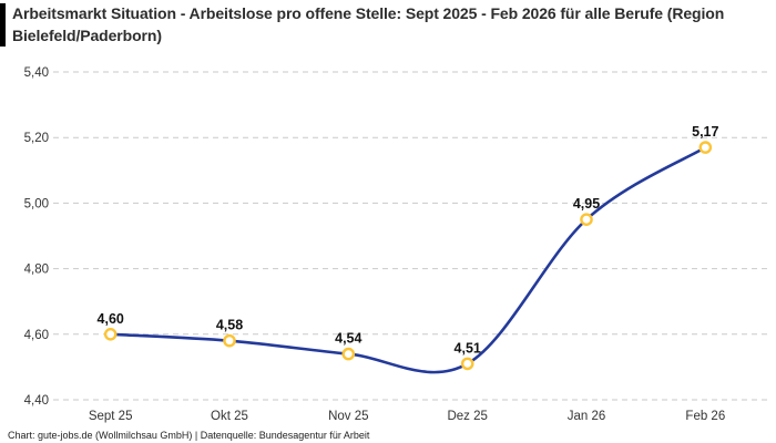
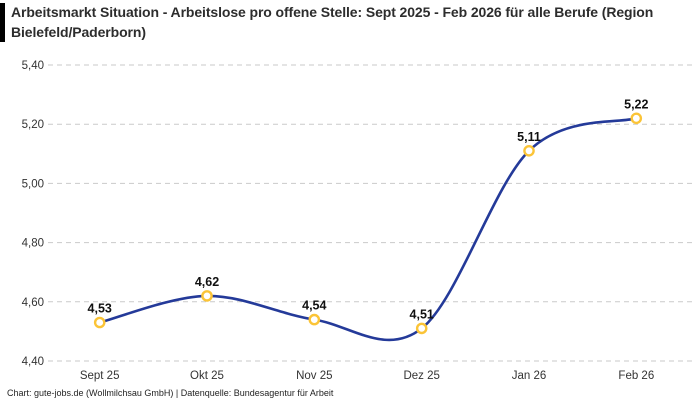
Sept 25: 4,60 -> 4,53
Okt 25: 4,58 -> 4,62
Jan 26: 4,95 -> 5,11
Feb 26: 5,17 -> 5,22
